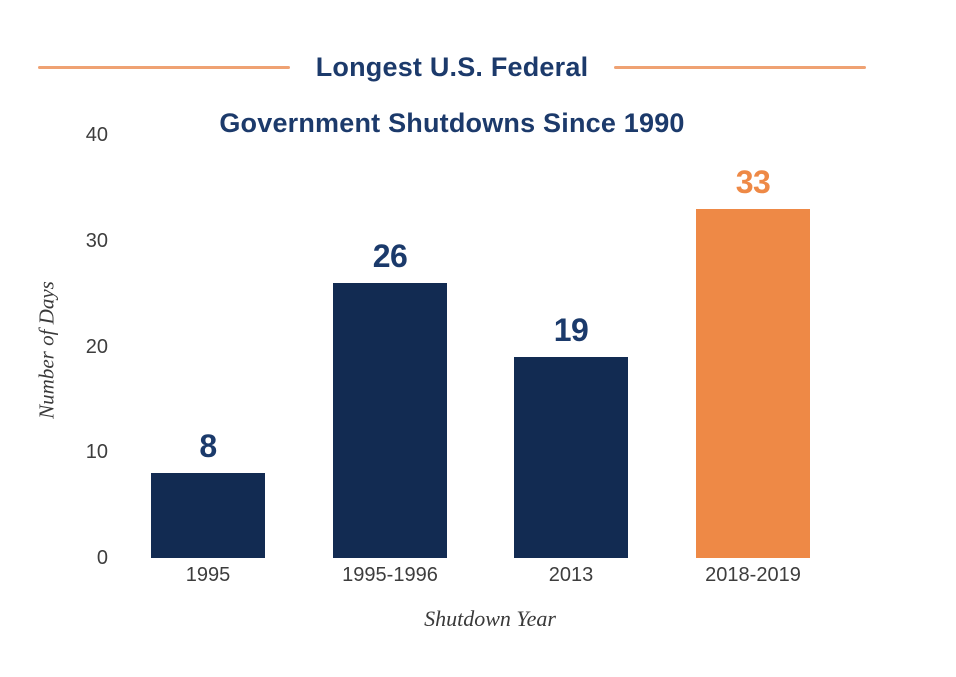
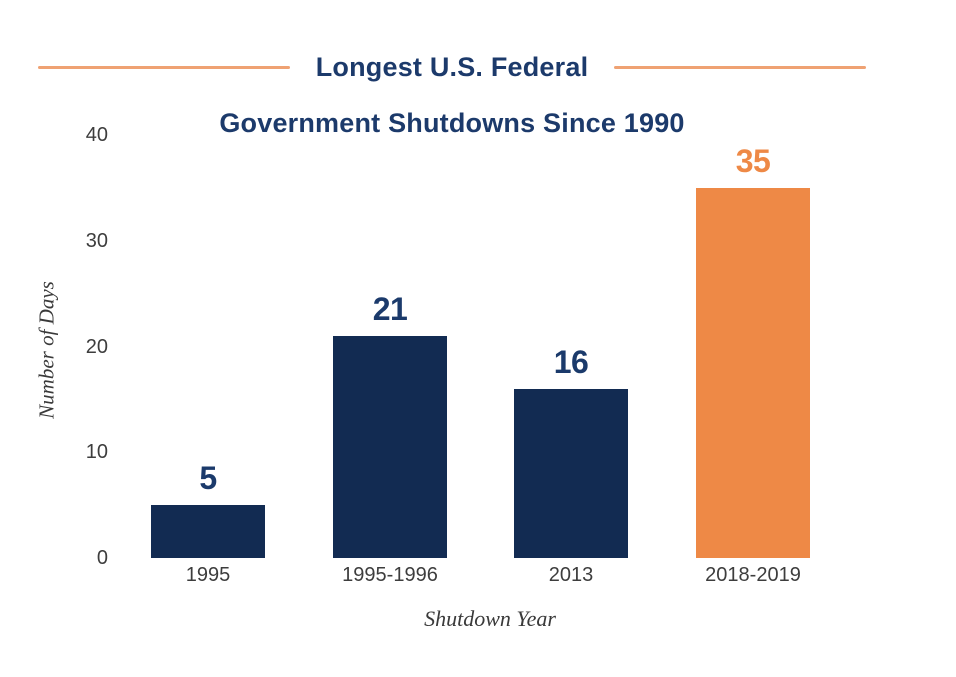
1995: 8 -> 5
1995-1996: 26 -> 21
2013: 19 -> 16
2018-2019: 33 -> 35
